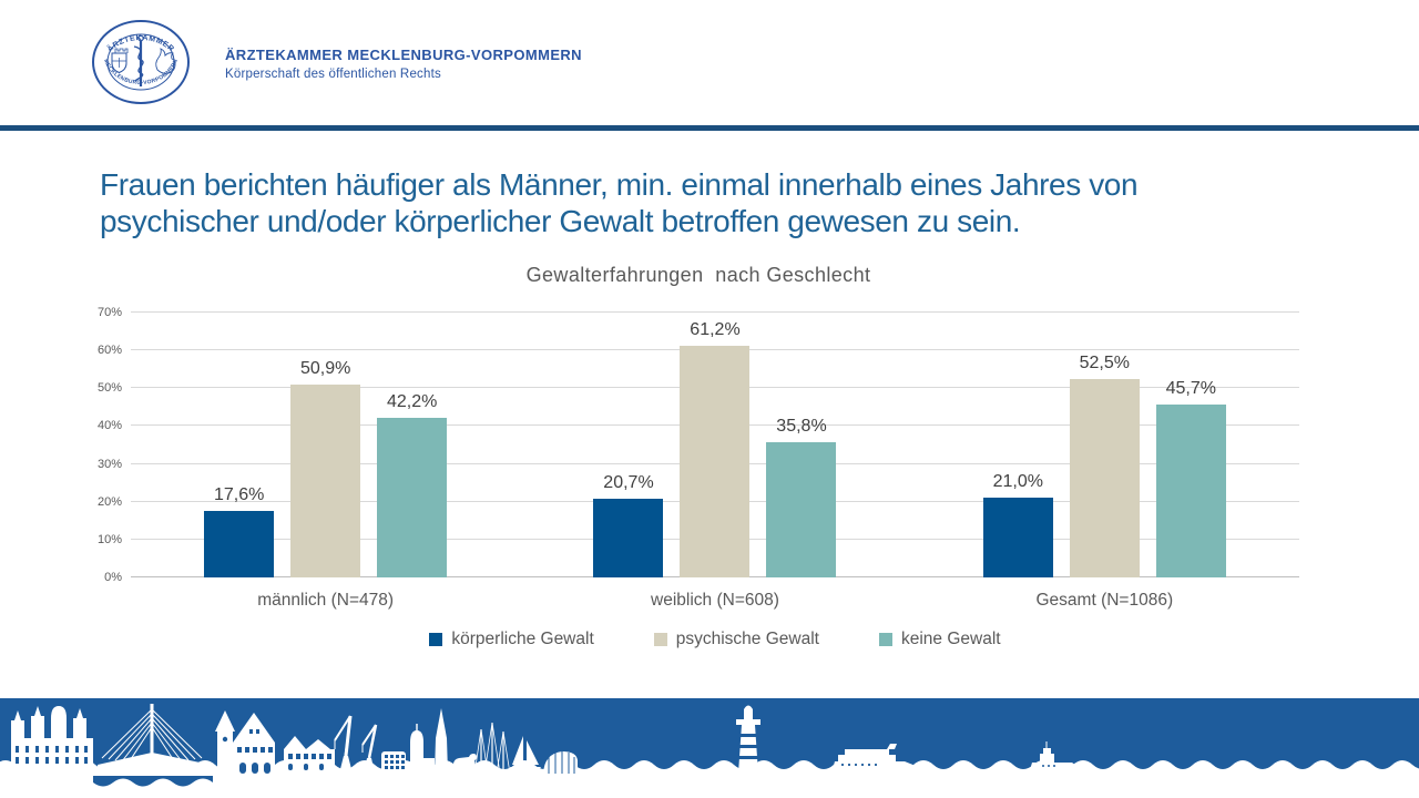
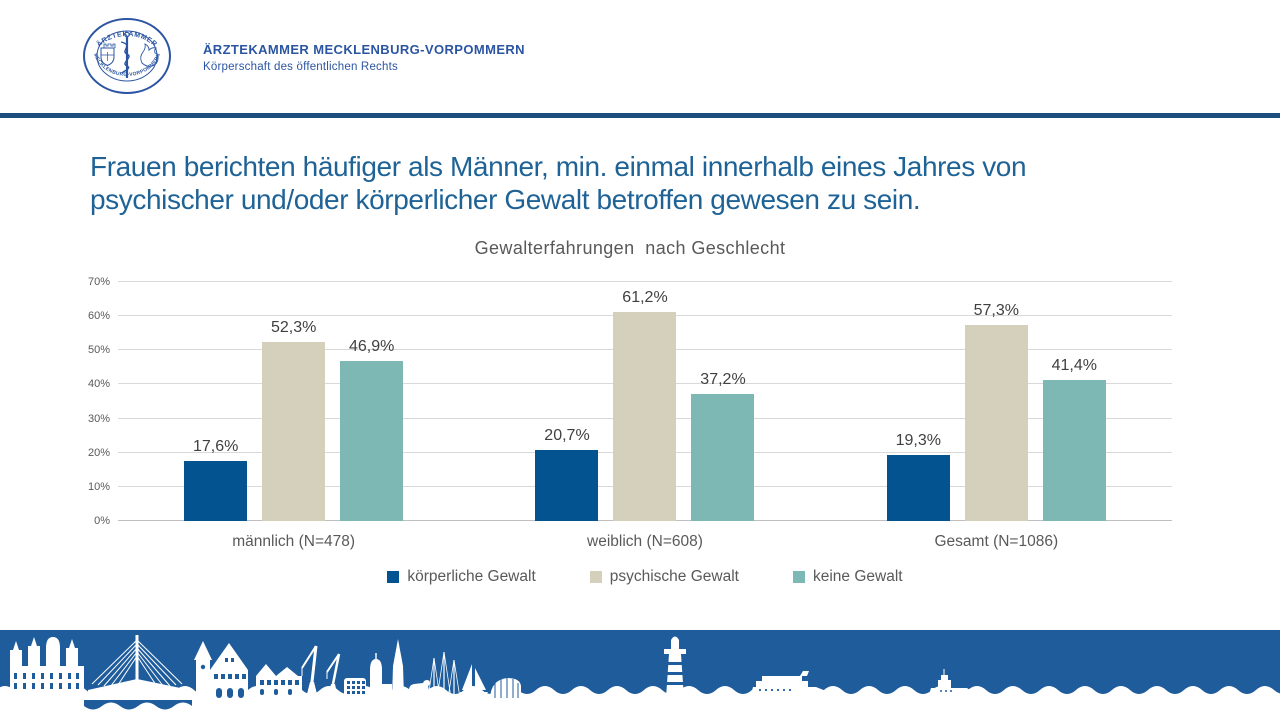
psychische Gewalt/männlich (N=478): 50,9% -> 52,3%
keine Gewalt/männlich (N=478): 42,2% -> 46,9%
keine Gewalt/weiblich (N=608): 35,8% -> 37,2%
körperliche Gewalt/Gesamt (N=1086): 21,0% -> 19,3%
psychische Gewalt/Gesamt (N=1086): 52,5% -> 57,3%
keine Gewalt/Gesamt (N=1086): 45,7% -> 41,4%
